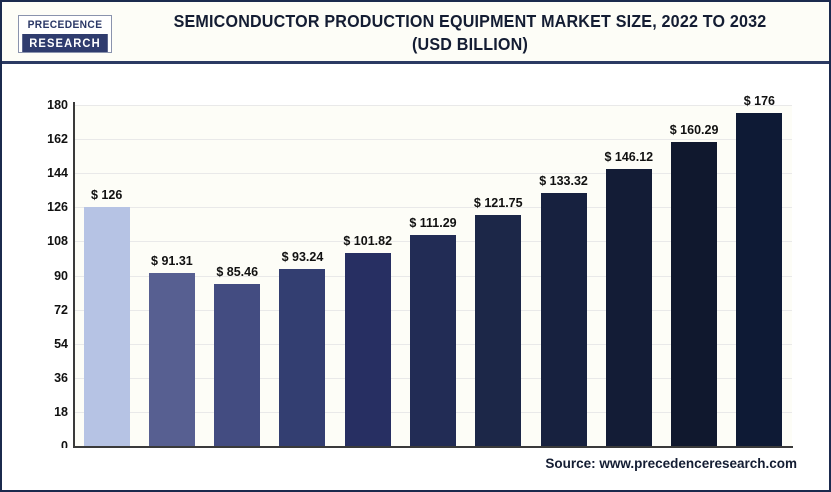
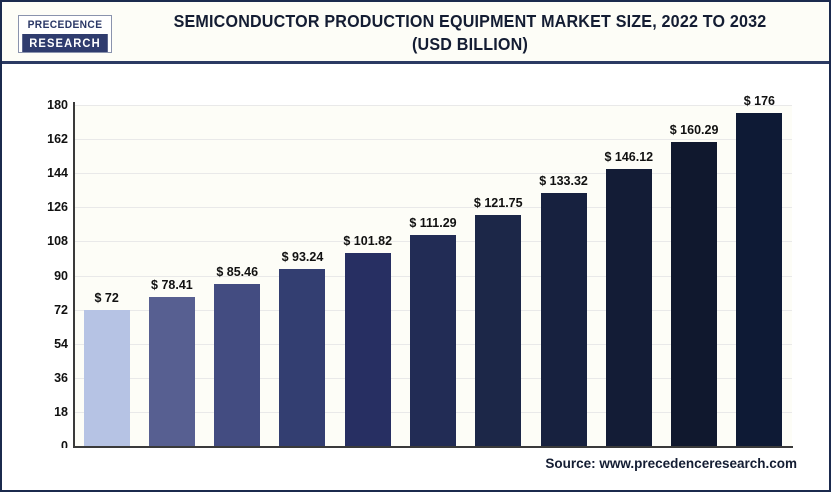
2022: 126 -> 72
2023: 91.31 -> 78.41
